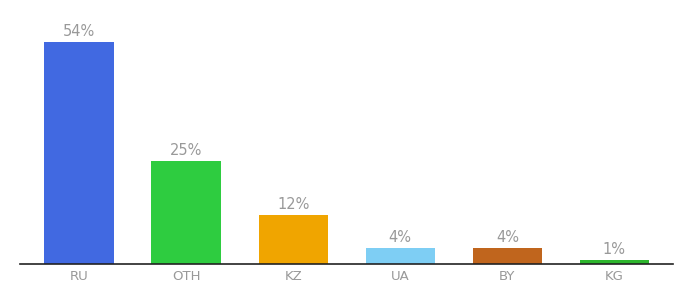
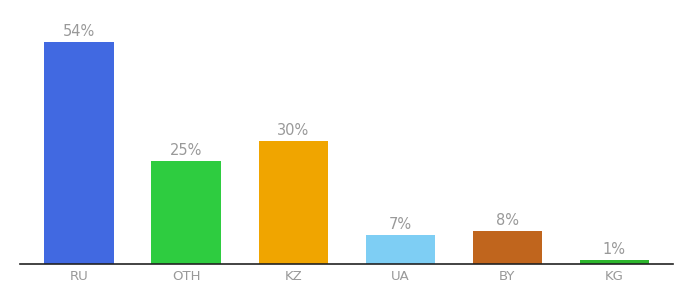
KZ: 12% -> 30%
UA: 4% -> 7%
BY: 4% -> 8%
